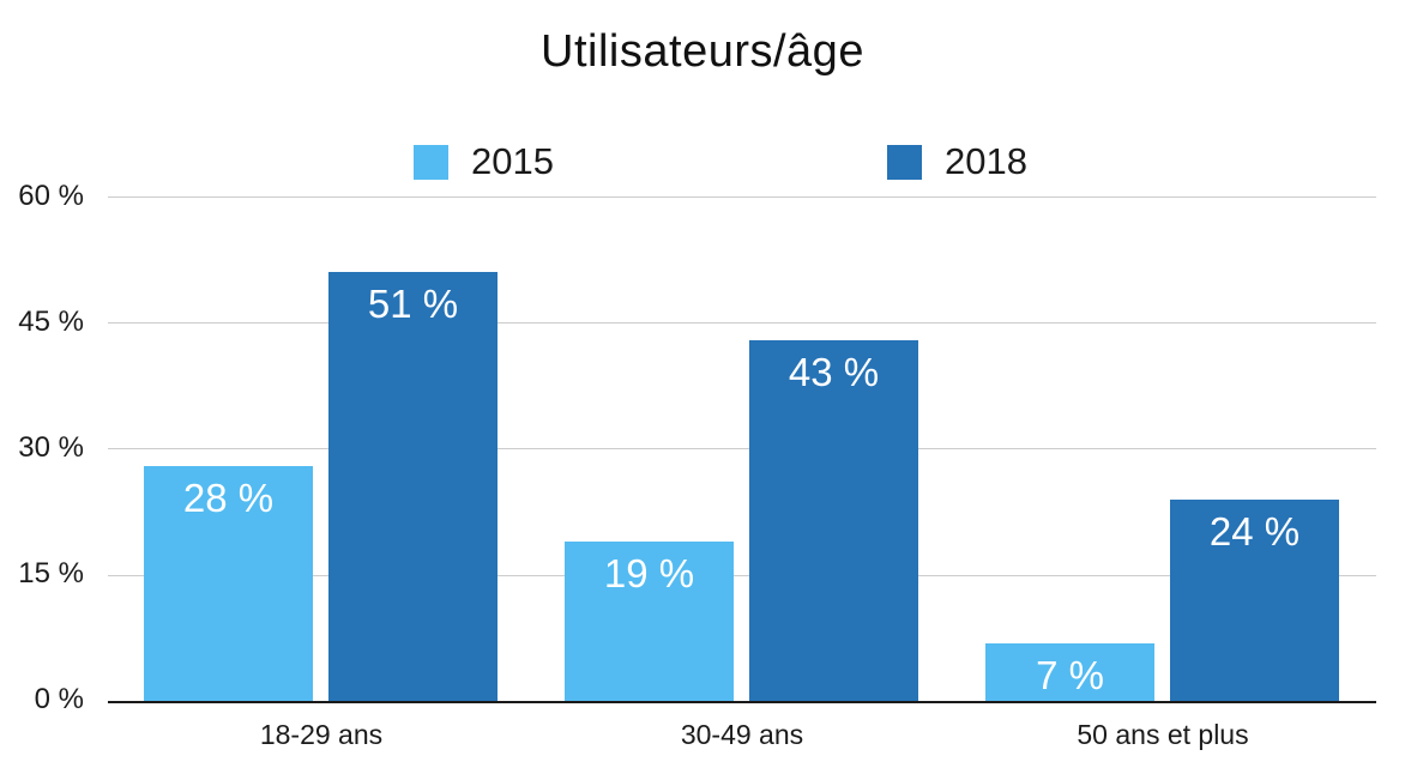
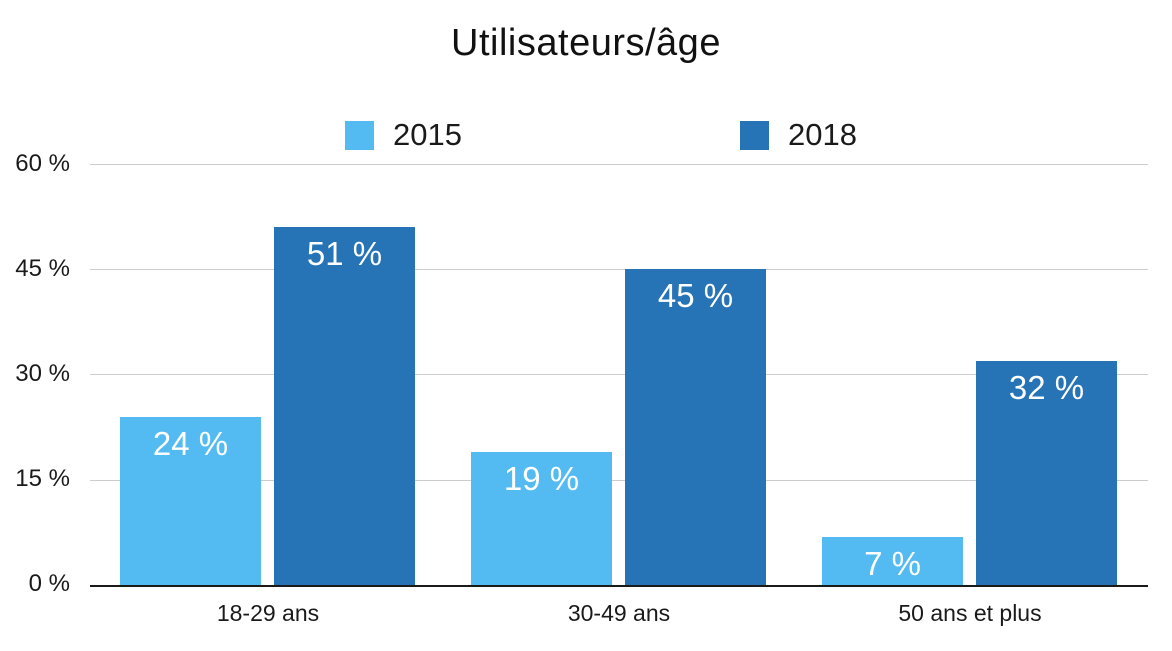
2015/18-29 ans: 28 -> 24
2018/30-49 ans: 43 -> 45
2018/50 ans et plus: 24 -> 32
